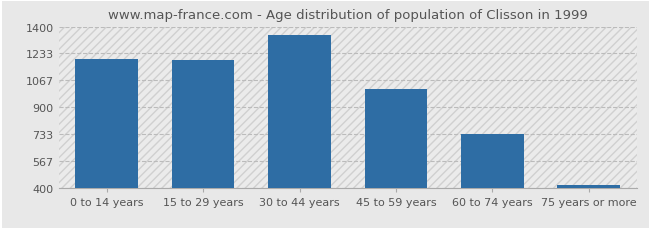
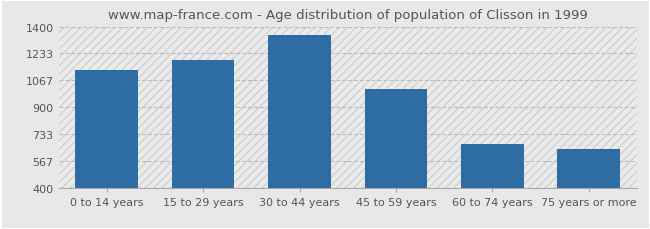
0 to 14 years: 1200 -> 1130
60 to 74 years: 730 -> 670
75 years or more: 420 -> 640
